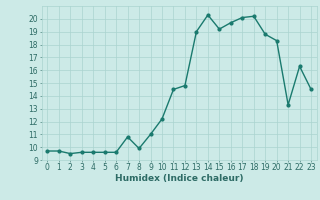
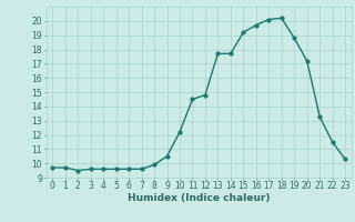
7: 10.8 -> 9.6
9: 11.0 -> 10.5
13: 19.0 -> 17.7
14: 20.3 -> 17.7
20: 18.3 -> 17.2
22: 16.3 -> 11.5
23: 14.5 -> 10.3
